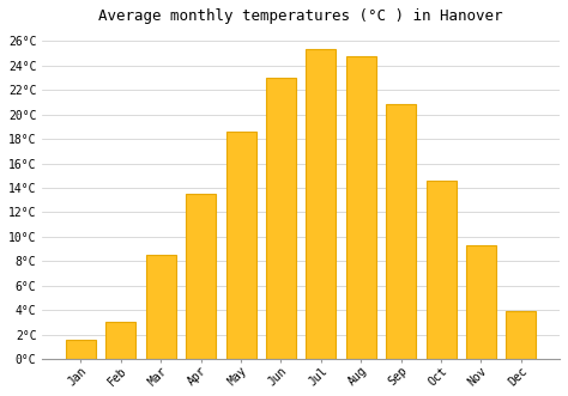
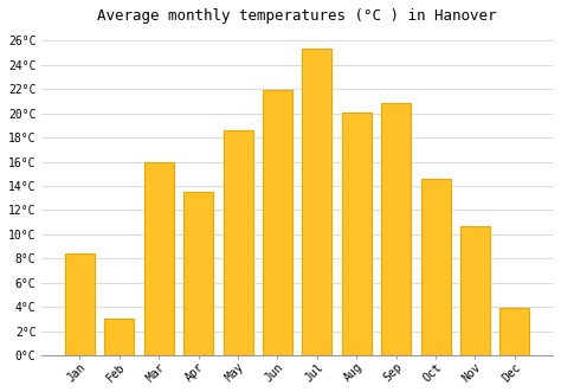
Jan: 1.6°C -> 8.4°C
Mar: 8.5°C -> 16.0°C
Jun: 23.0°C -> 21.9°C
Aug: 24.7°C -> 20.1°C
Nov: 9.3°C -> 10.7°C
